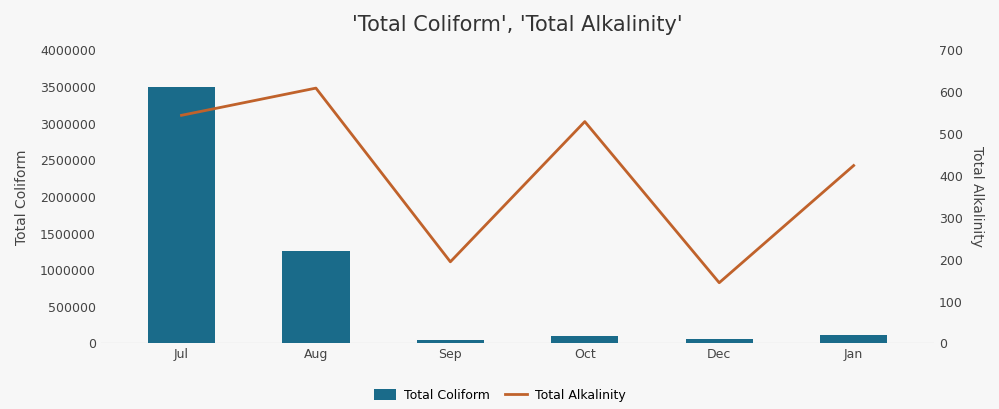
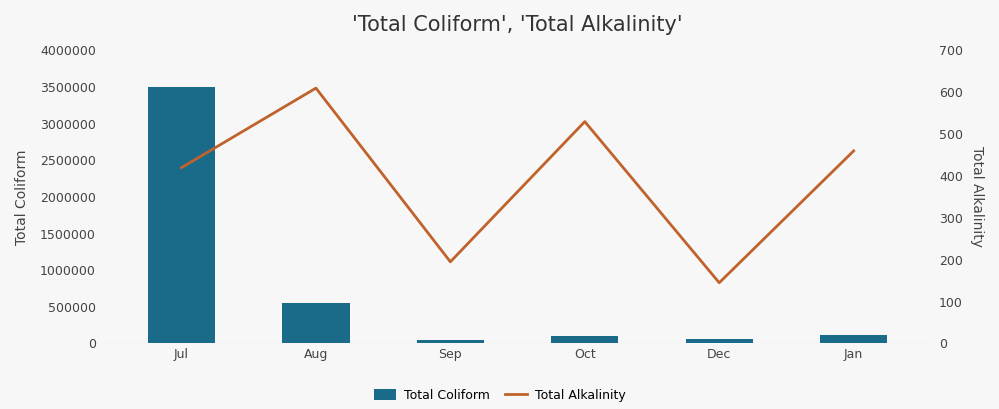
Total Alkalinity/Jul: 545 -> 420
Total Coliform/Aug: 1260000 -> 550000
Total Alkalinity/Jan: 425 -> 460
